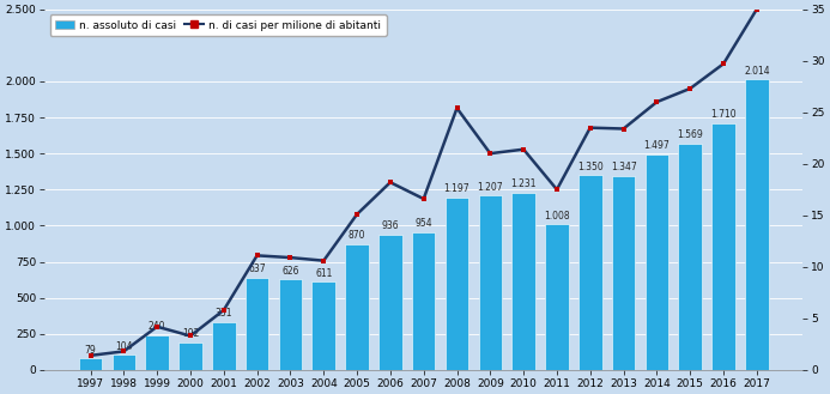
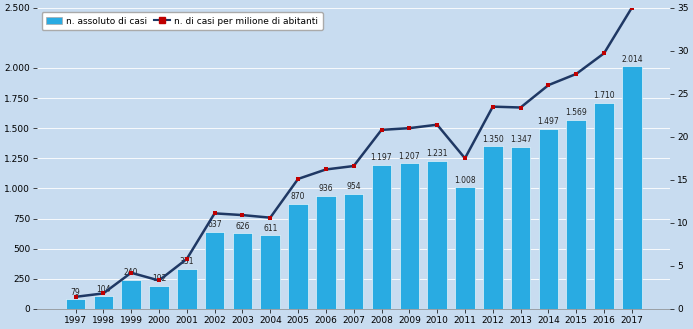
n. di casi per milione di abitanti/2006: 18.2 -> 16.2
n. di casi per milione di abitanti/2008: 25.4 -> 20.8
